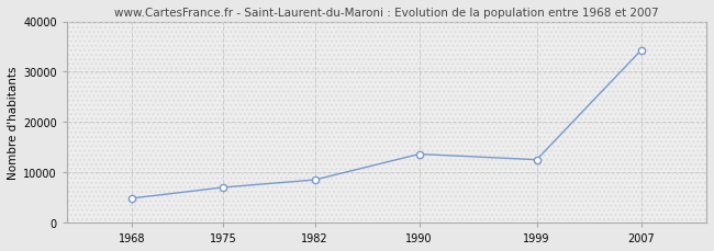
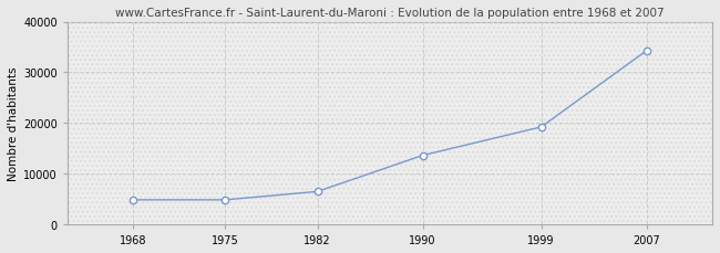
1975: 7000 -> 4800
1982: 8500 -> 6500
1999: 12500 -> 19200
